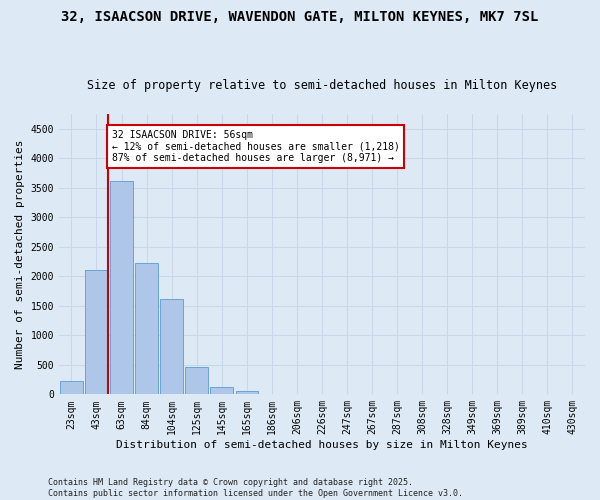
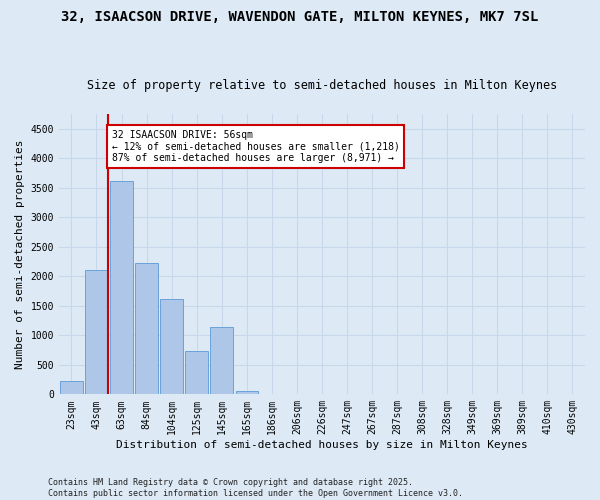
125sqm: 460 -> 740
145sqm: 130 -> 1140
